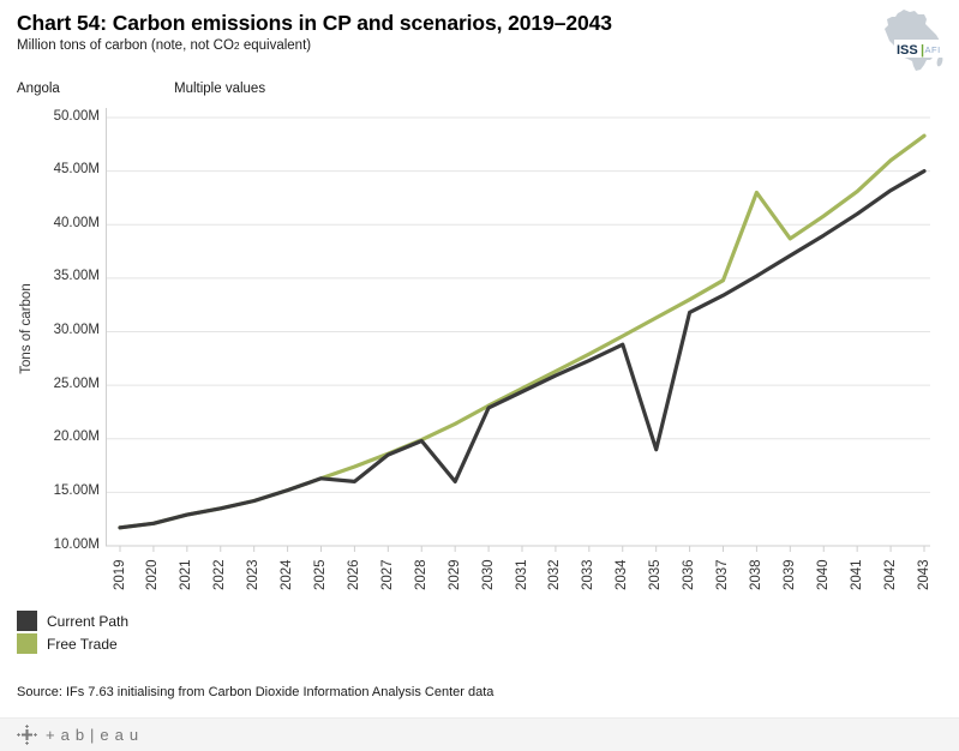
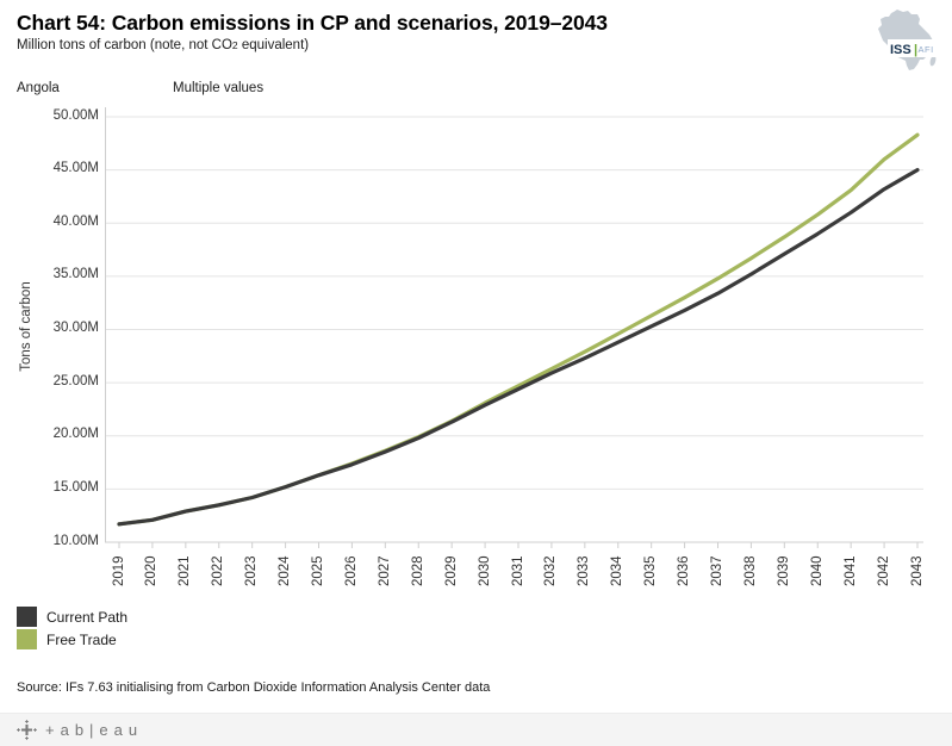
Current Path/2026: 16M -> 17M
Current Path/2029: 16M -> 21M
Current Path/2035: 19M -> 30M
Free Trade/2038: 43M -> 37M
